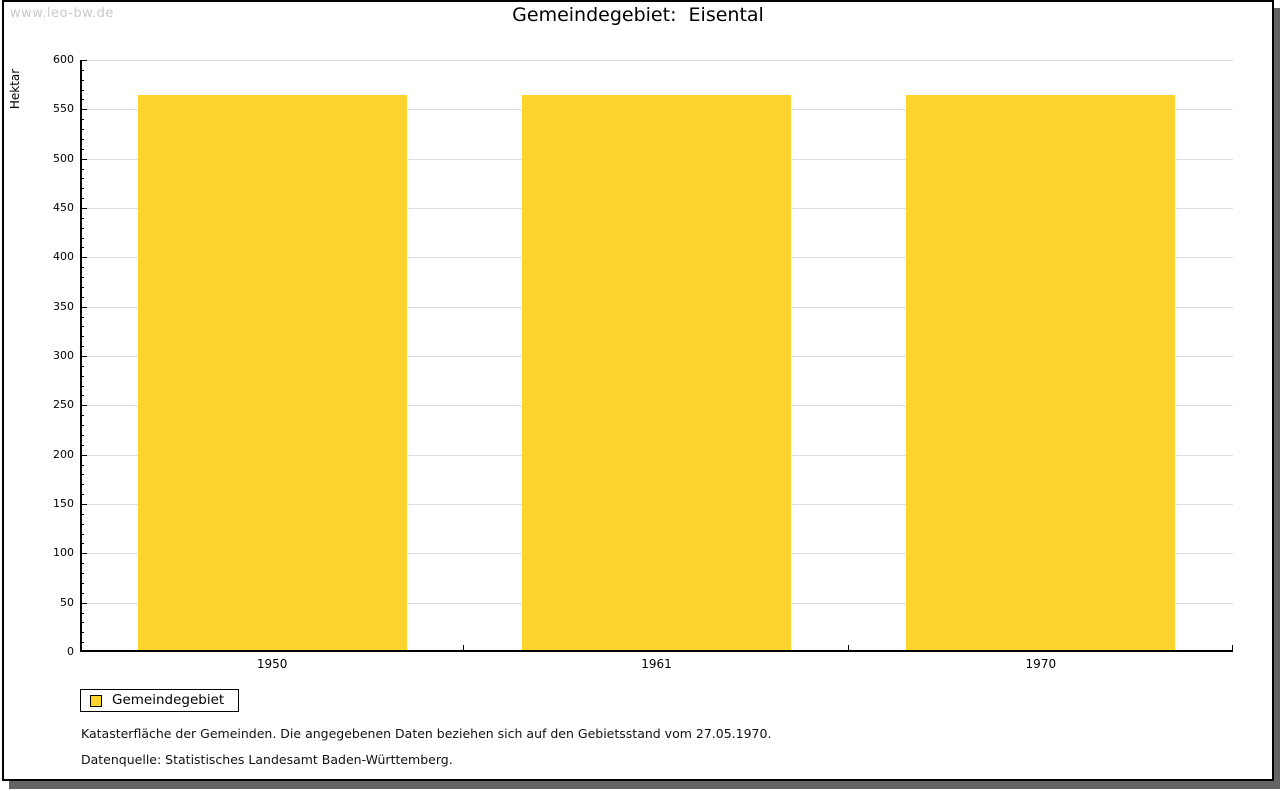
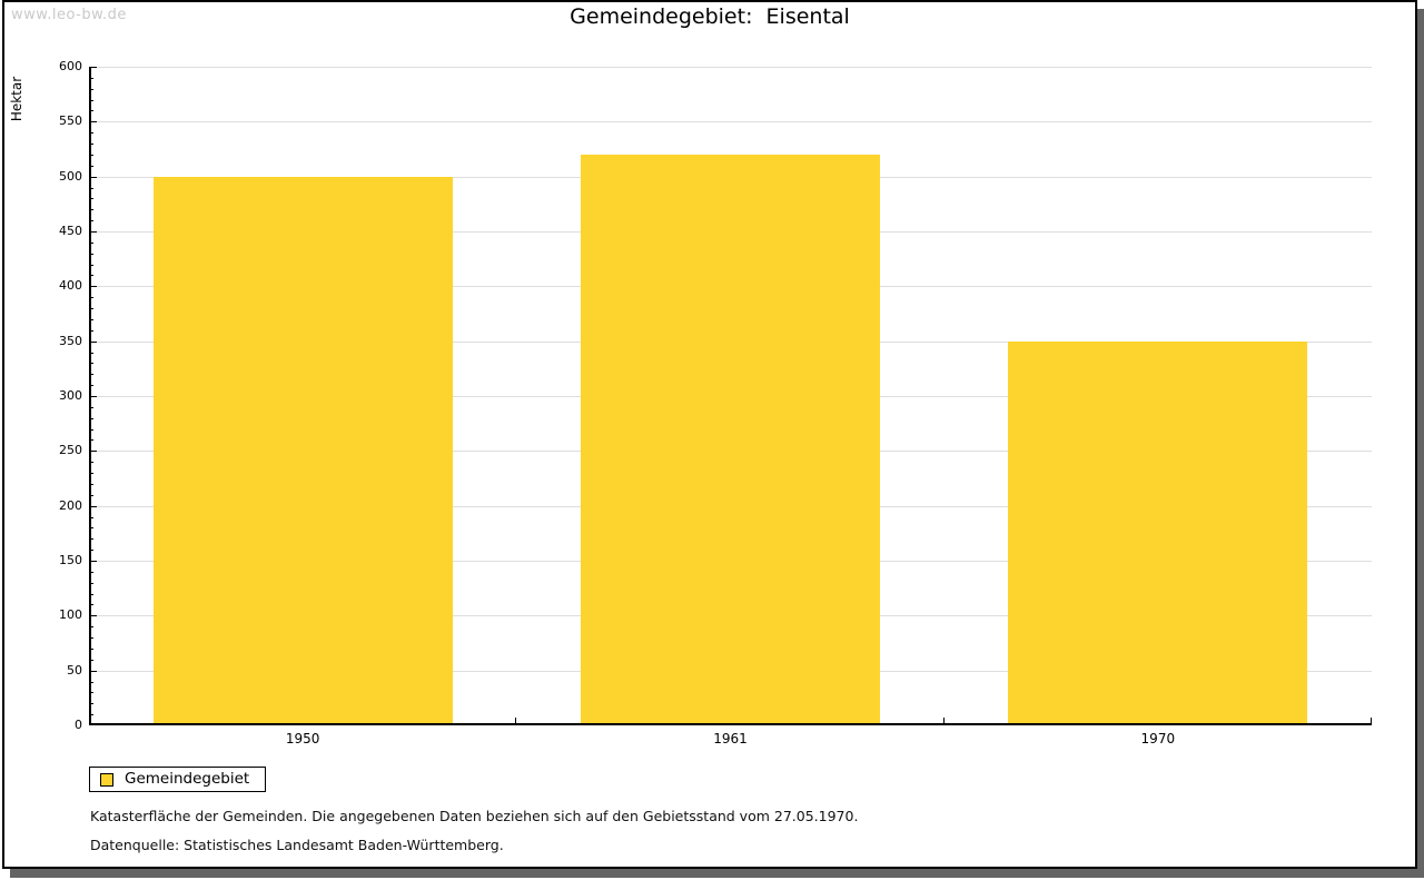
1950: 560 -> 500
1961: 560 -> 520
1970: 560 -> 350
